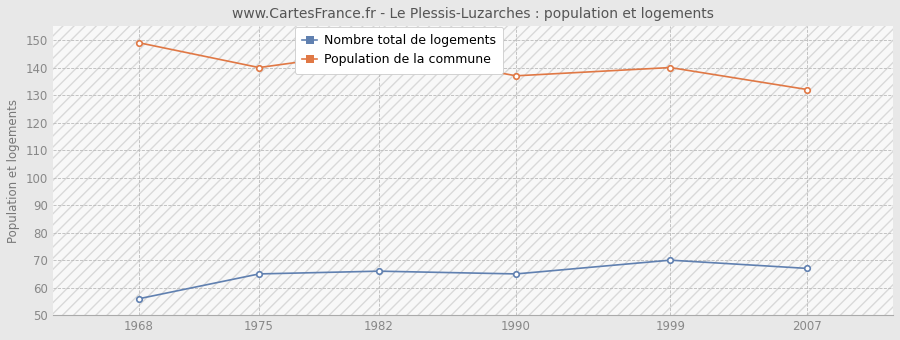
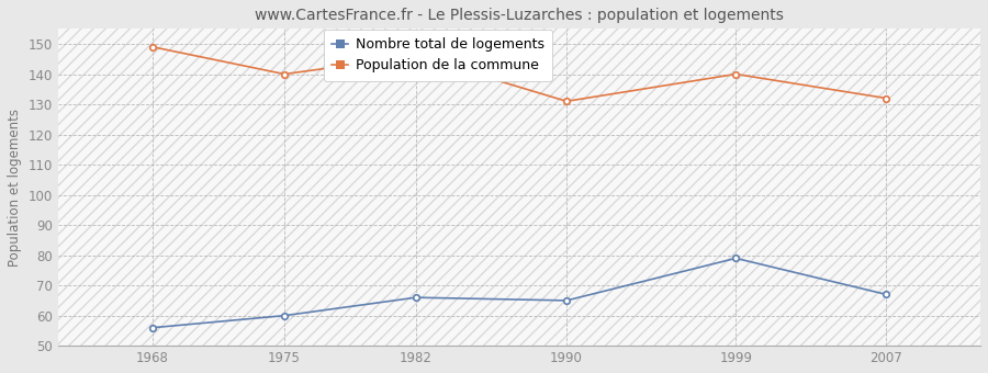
Nombre total de logements/1975: 65 -> 60
Population de la commune/1990: 137 -> 131
Nombre total de logements/1999: 70 -> 79
